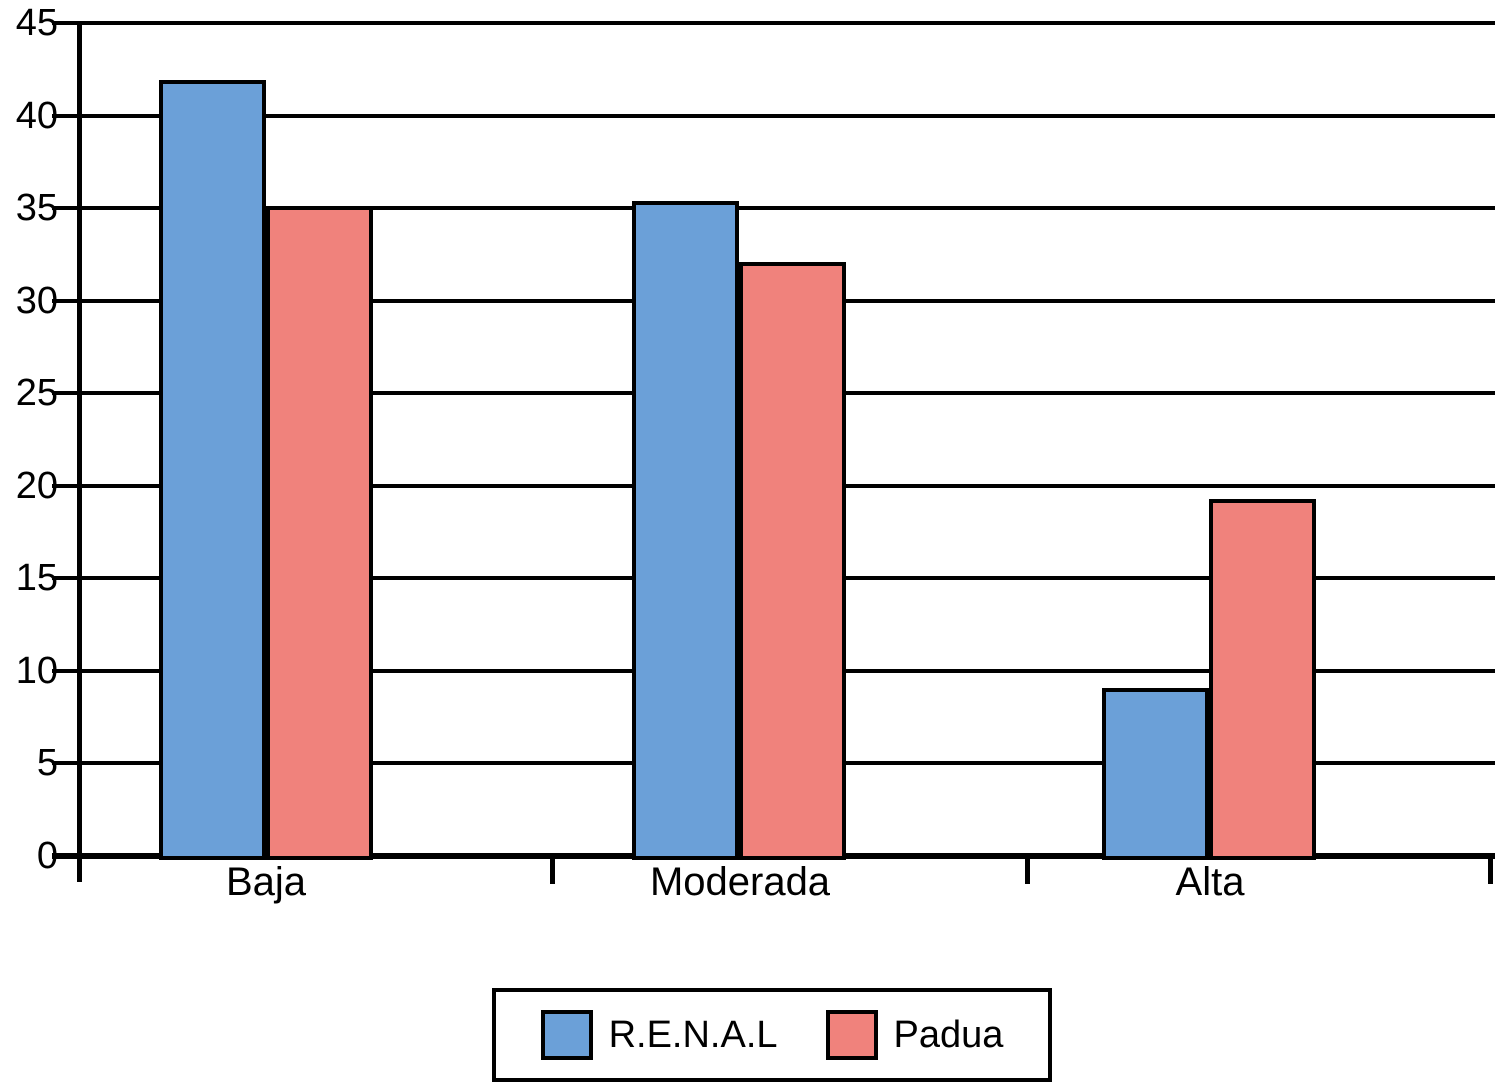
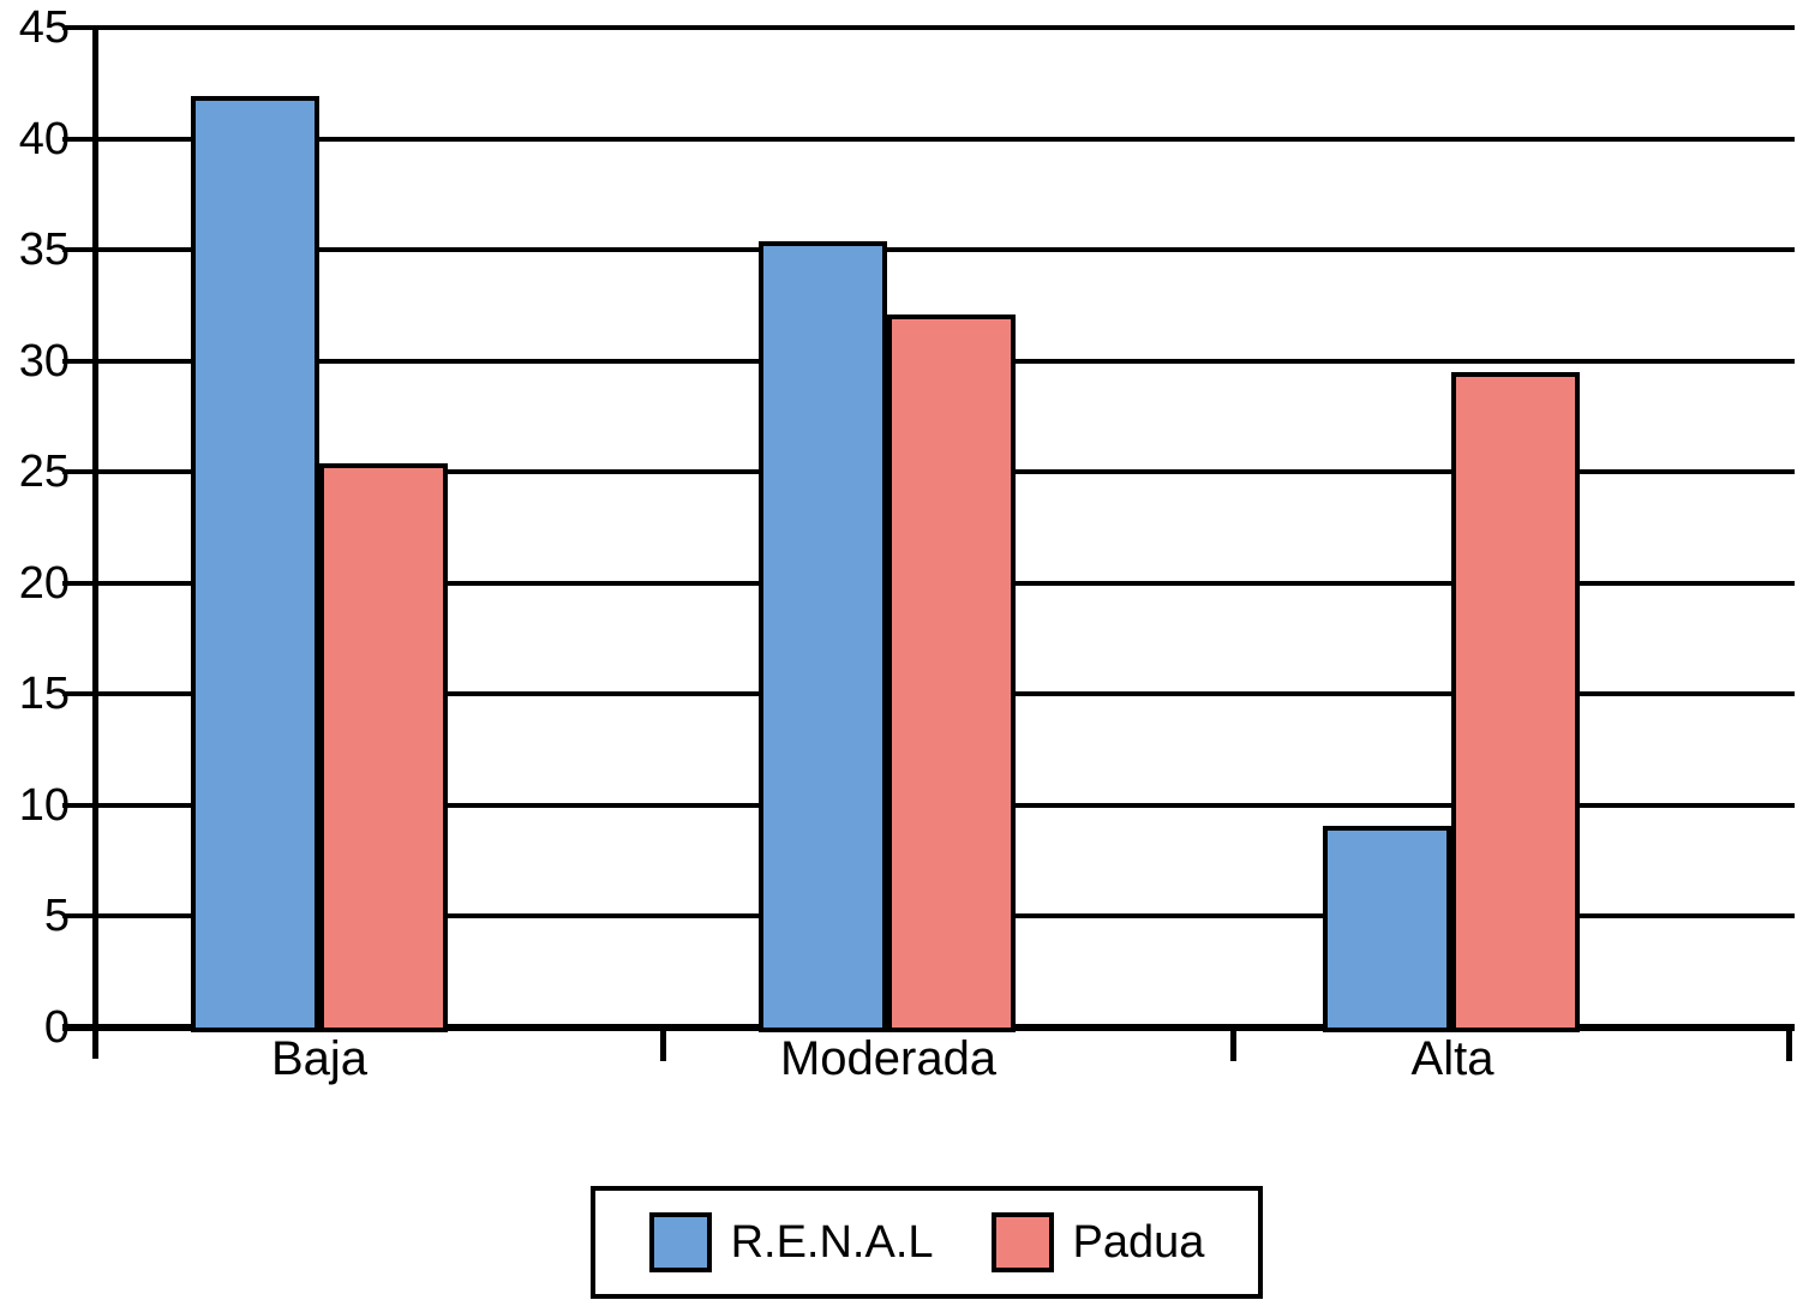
Padua/Baja: 35.1 -> 25.4
Padua/Alta: 19.3 -> 29.5
